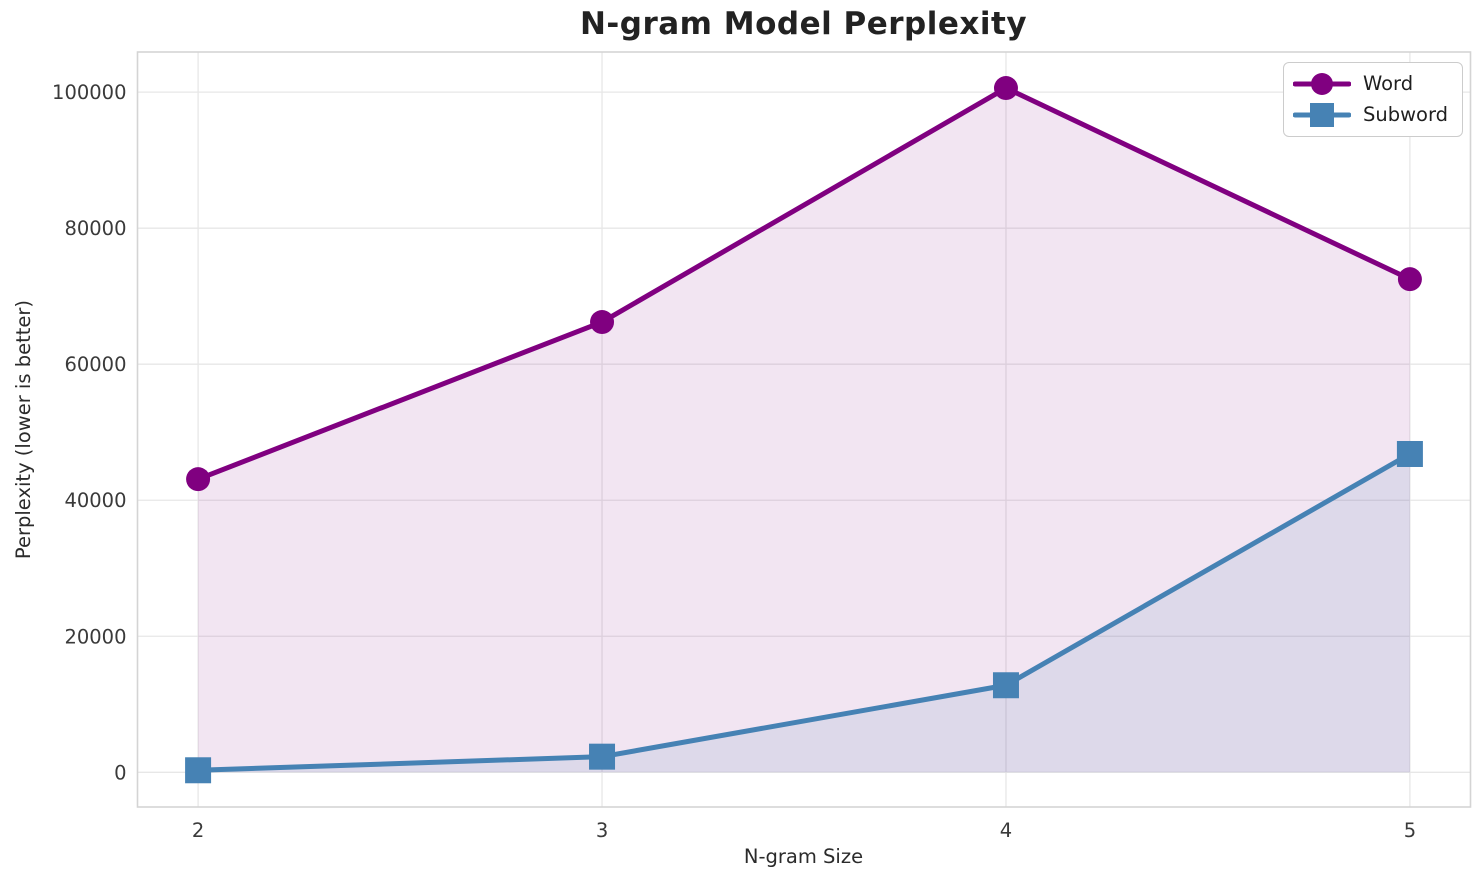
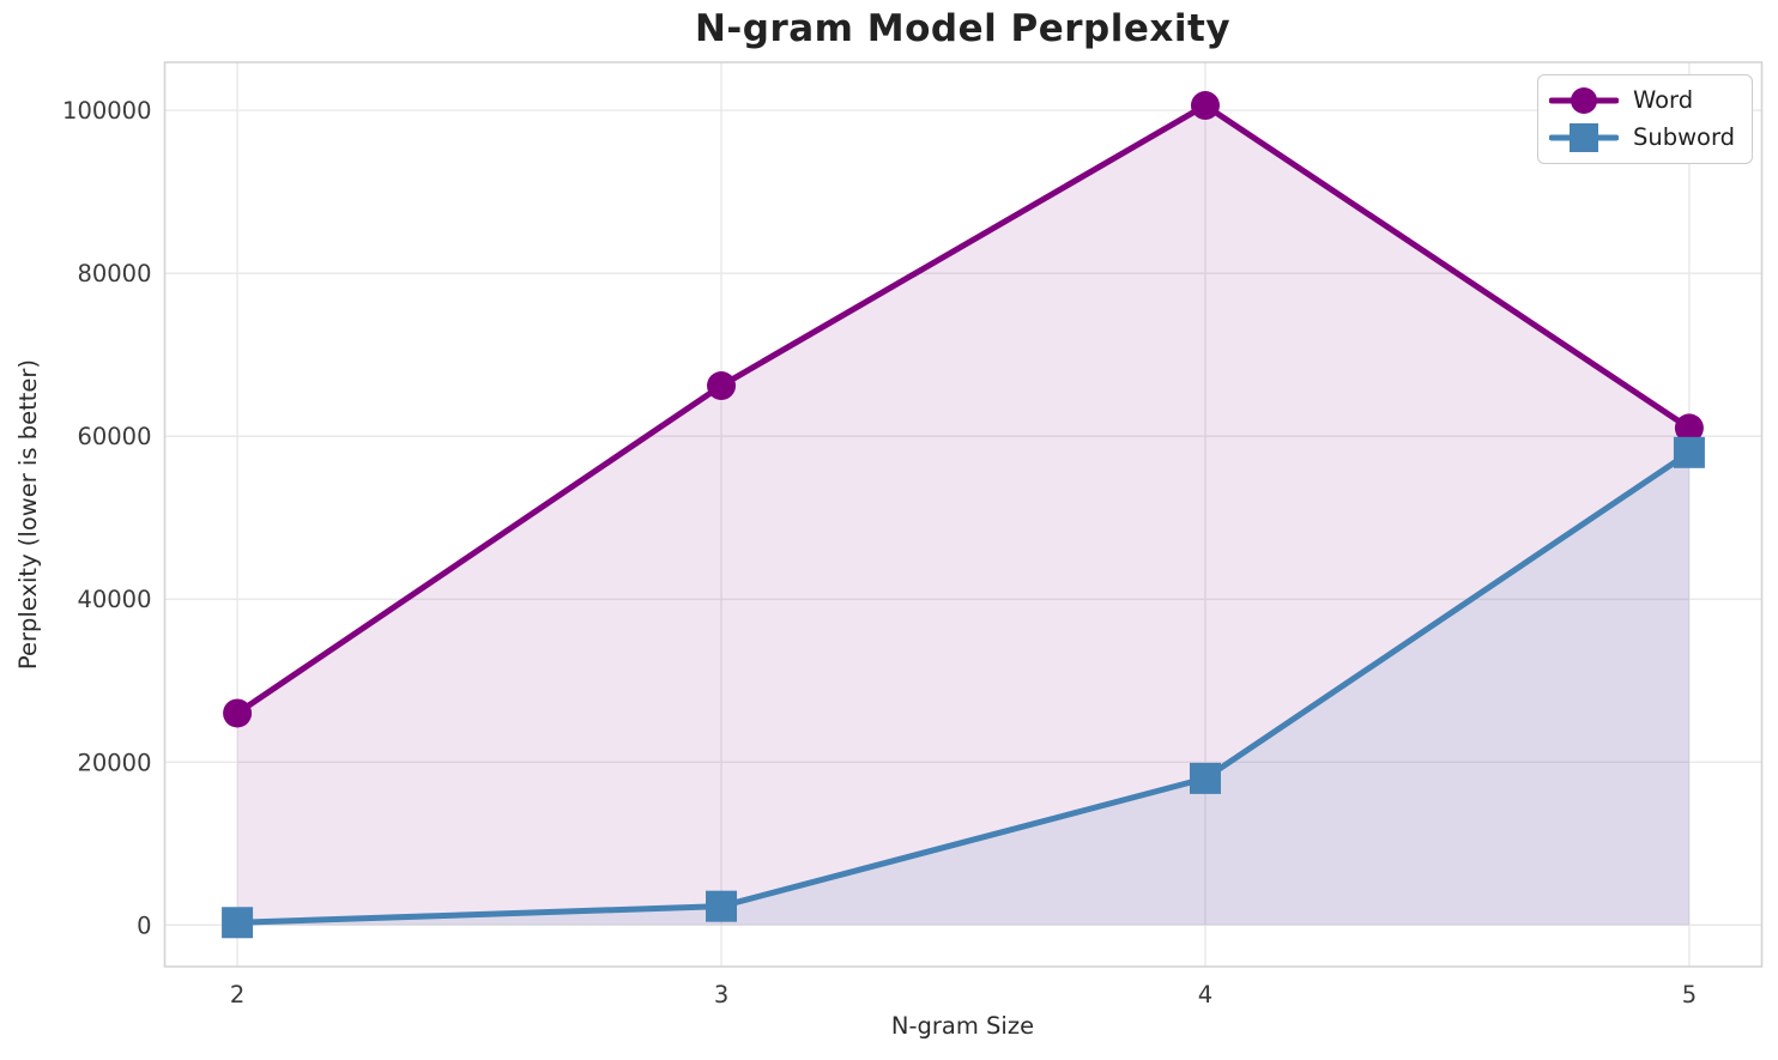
Word/2: 43000 -> 26000
Subword/4: 13000 -> 18000
Word/5: 72000 -> 61000
Subword/5: 47000 -> 58000
